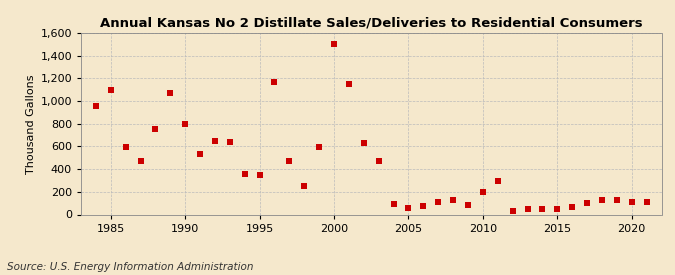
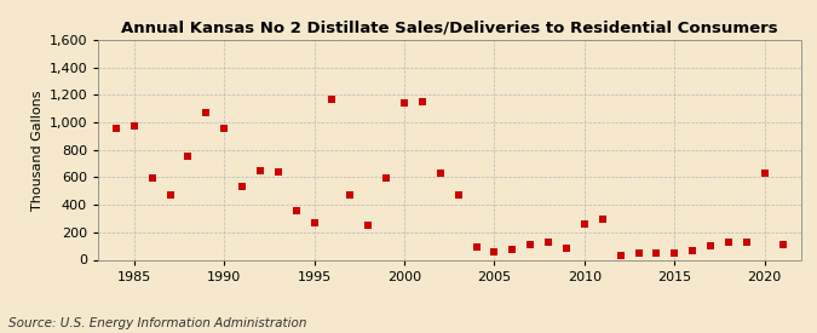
1985: 1,100 -> 970
1990: 800 -> 960
1995: 340 -> 270
2000: 1,500 -> 1,140
2010: 200 -> 260
2020: 110 -> 630
